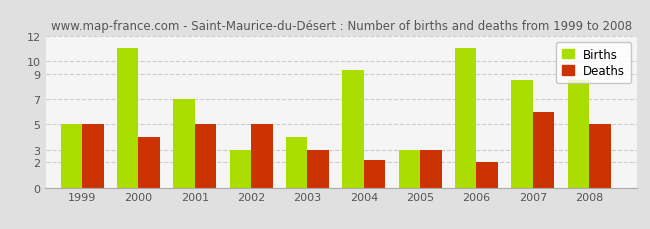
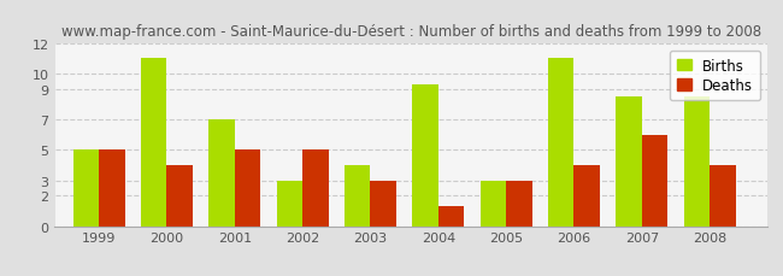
Deaths/2004: 2.2 -> 1.3
Deaths/2006: 2.0 -> 4.0
Deaths/2008: 5.0 -> 4.0
